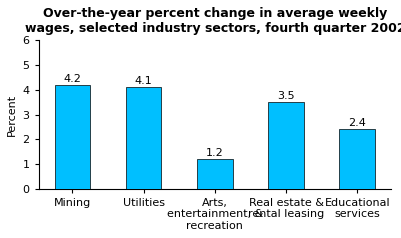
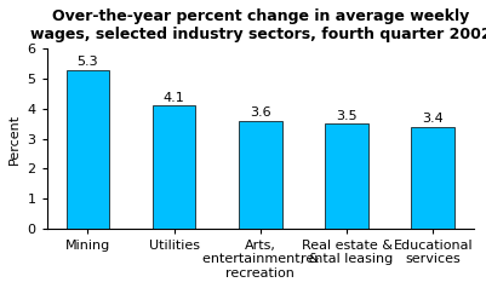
Mining: 4.2 -> 5.3
Arts, entertainment, & recreation: 1.2 -> 3.6
Educational services: 2.4 -> 3.4
